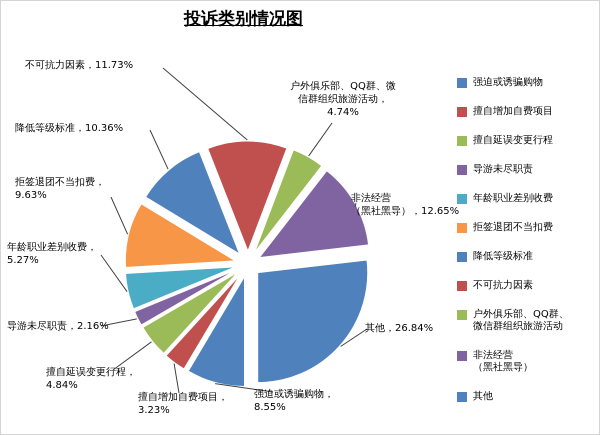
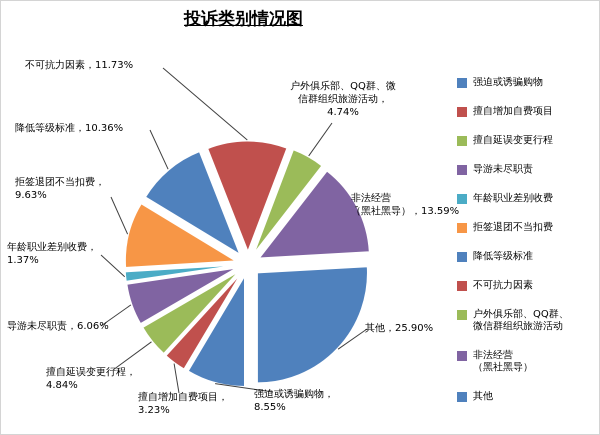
导游未尽职责: 2.16 -> 6.06
年龄职业差别收费: 5.27% -> 1.37%
非法经营（黑社黑导）: 12.65 -> 13.59
其他: 26.84 -> 25.90
